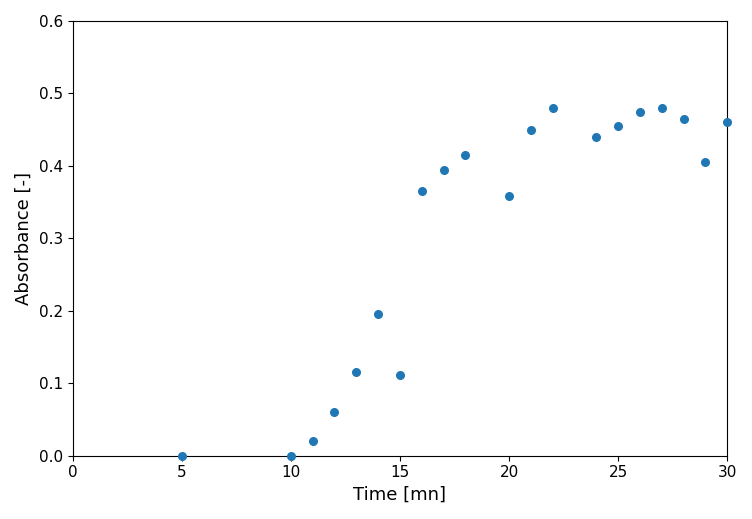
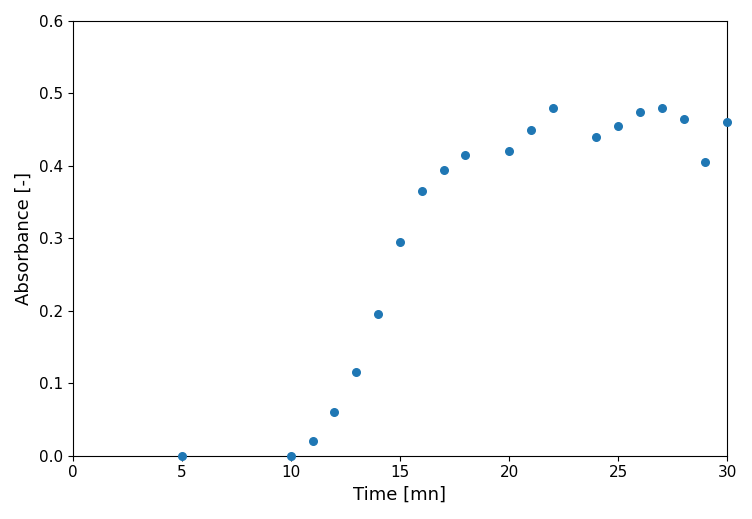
15: 0.112 -> 0.295
20: 0.358 -> 0.420
